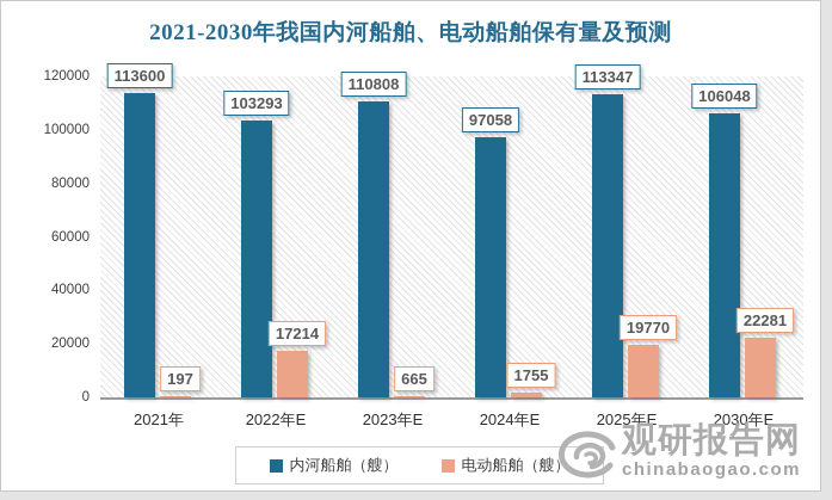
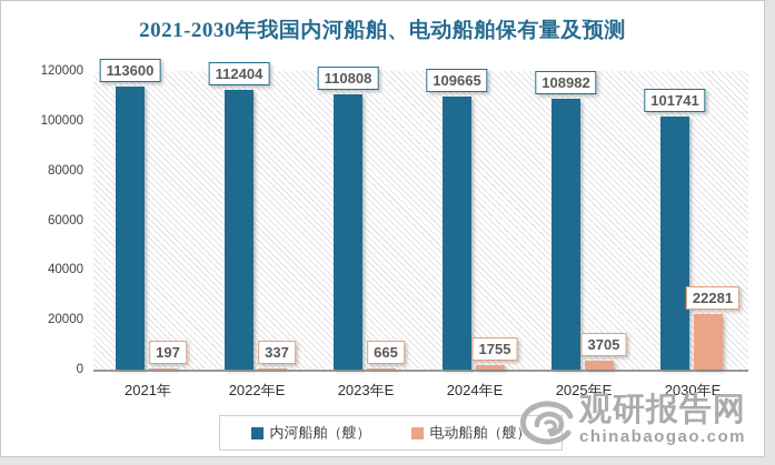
内河船舶（艘）/2022年E: 103293 -> 112404
电动船舶（艘）/2022年E: 17214 -> 337
内河船舶（艘）/2024年E: 97058 -> 109665
内河船舶（艘）/2025年E: 113347 -> 108982
电动船舶（艘）/2025年E: 19770 -> 3705
内河船舶（艘）/2030年E: 106048 -> 101741
